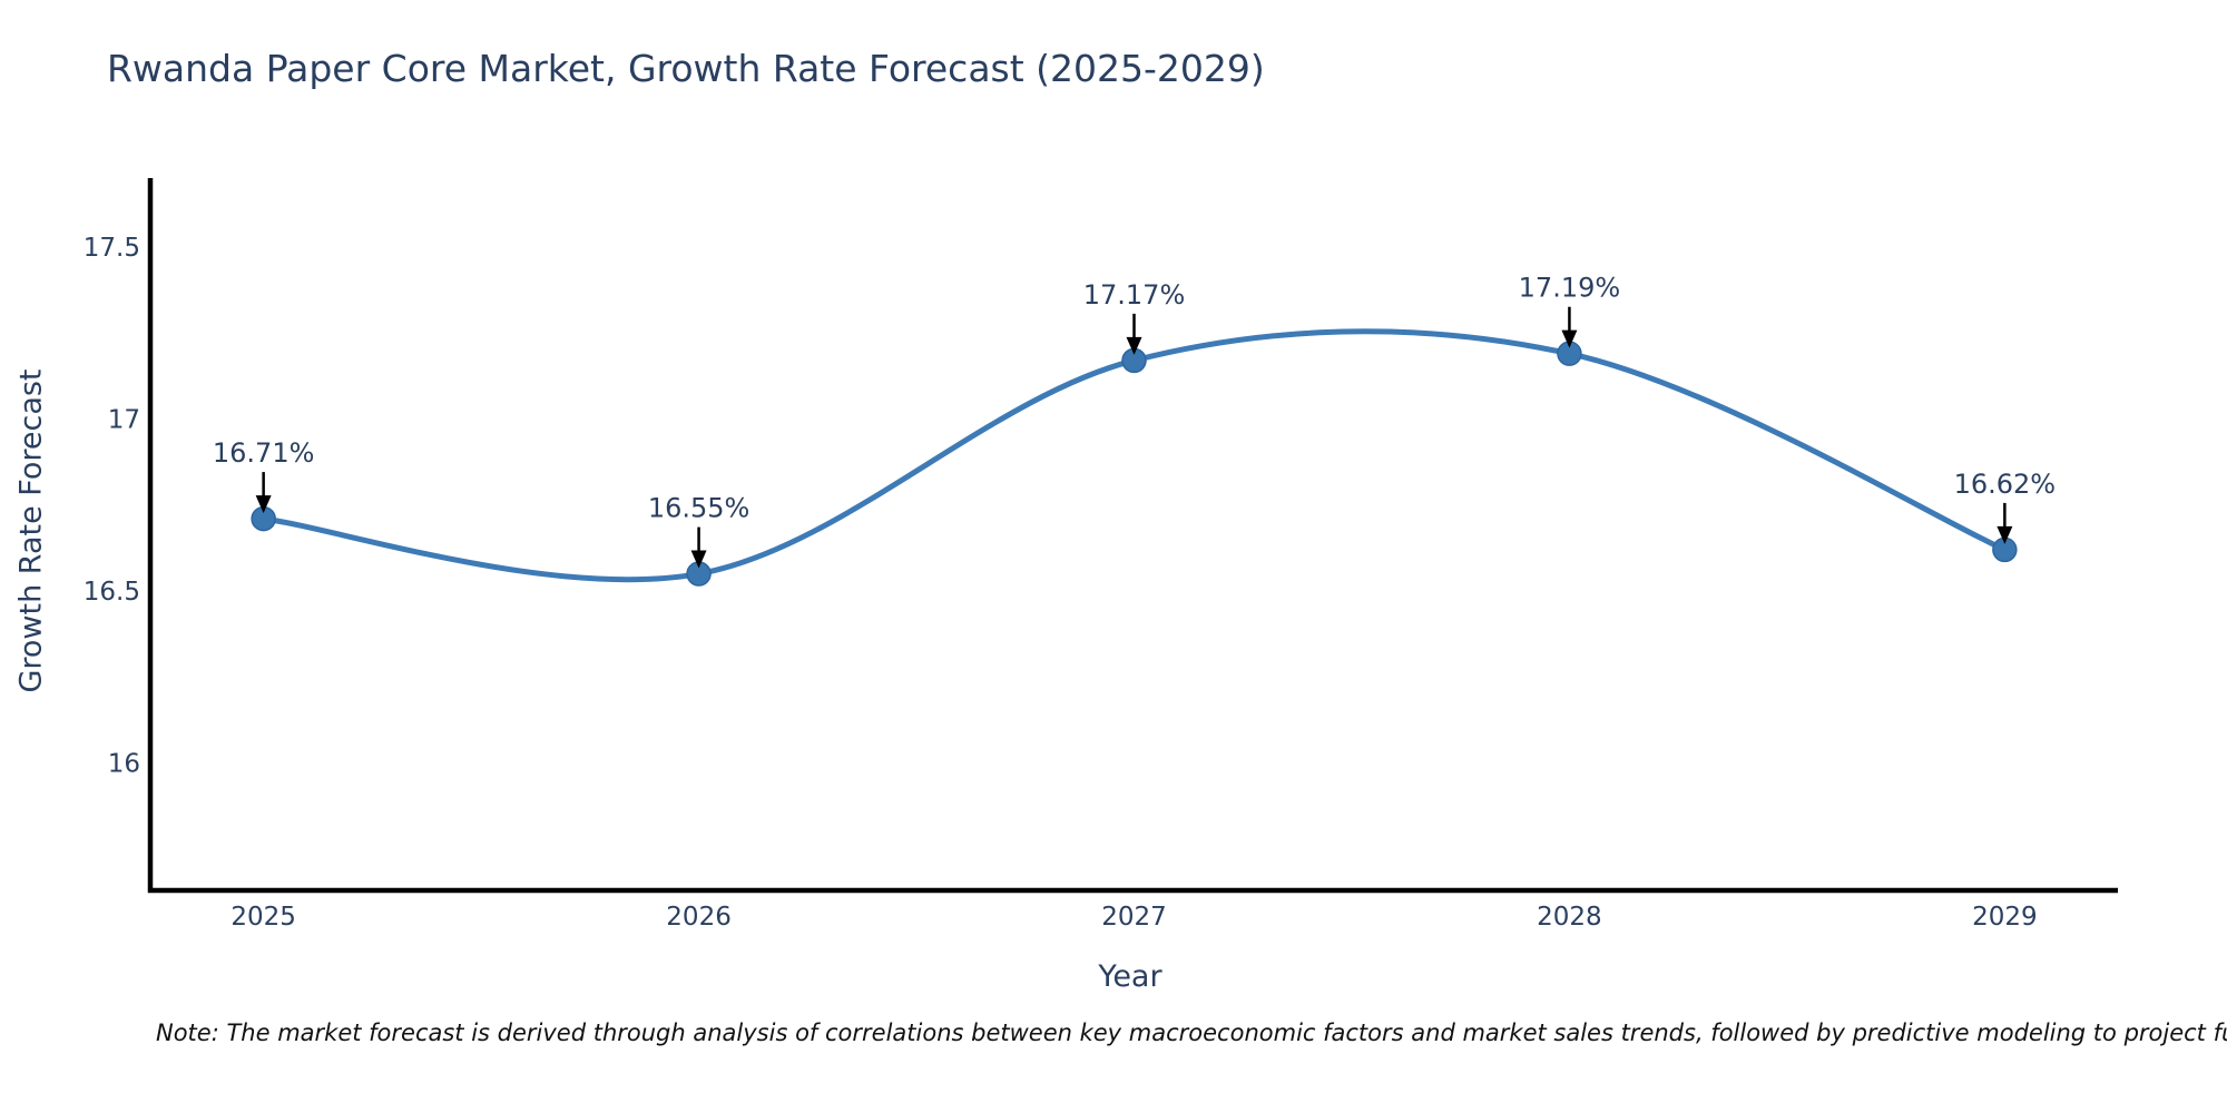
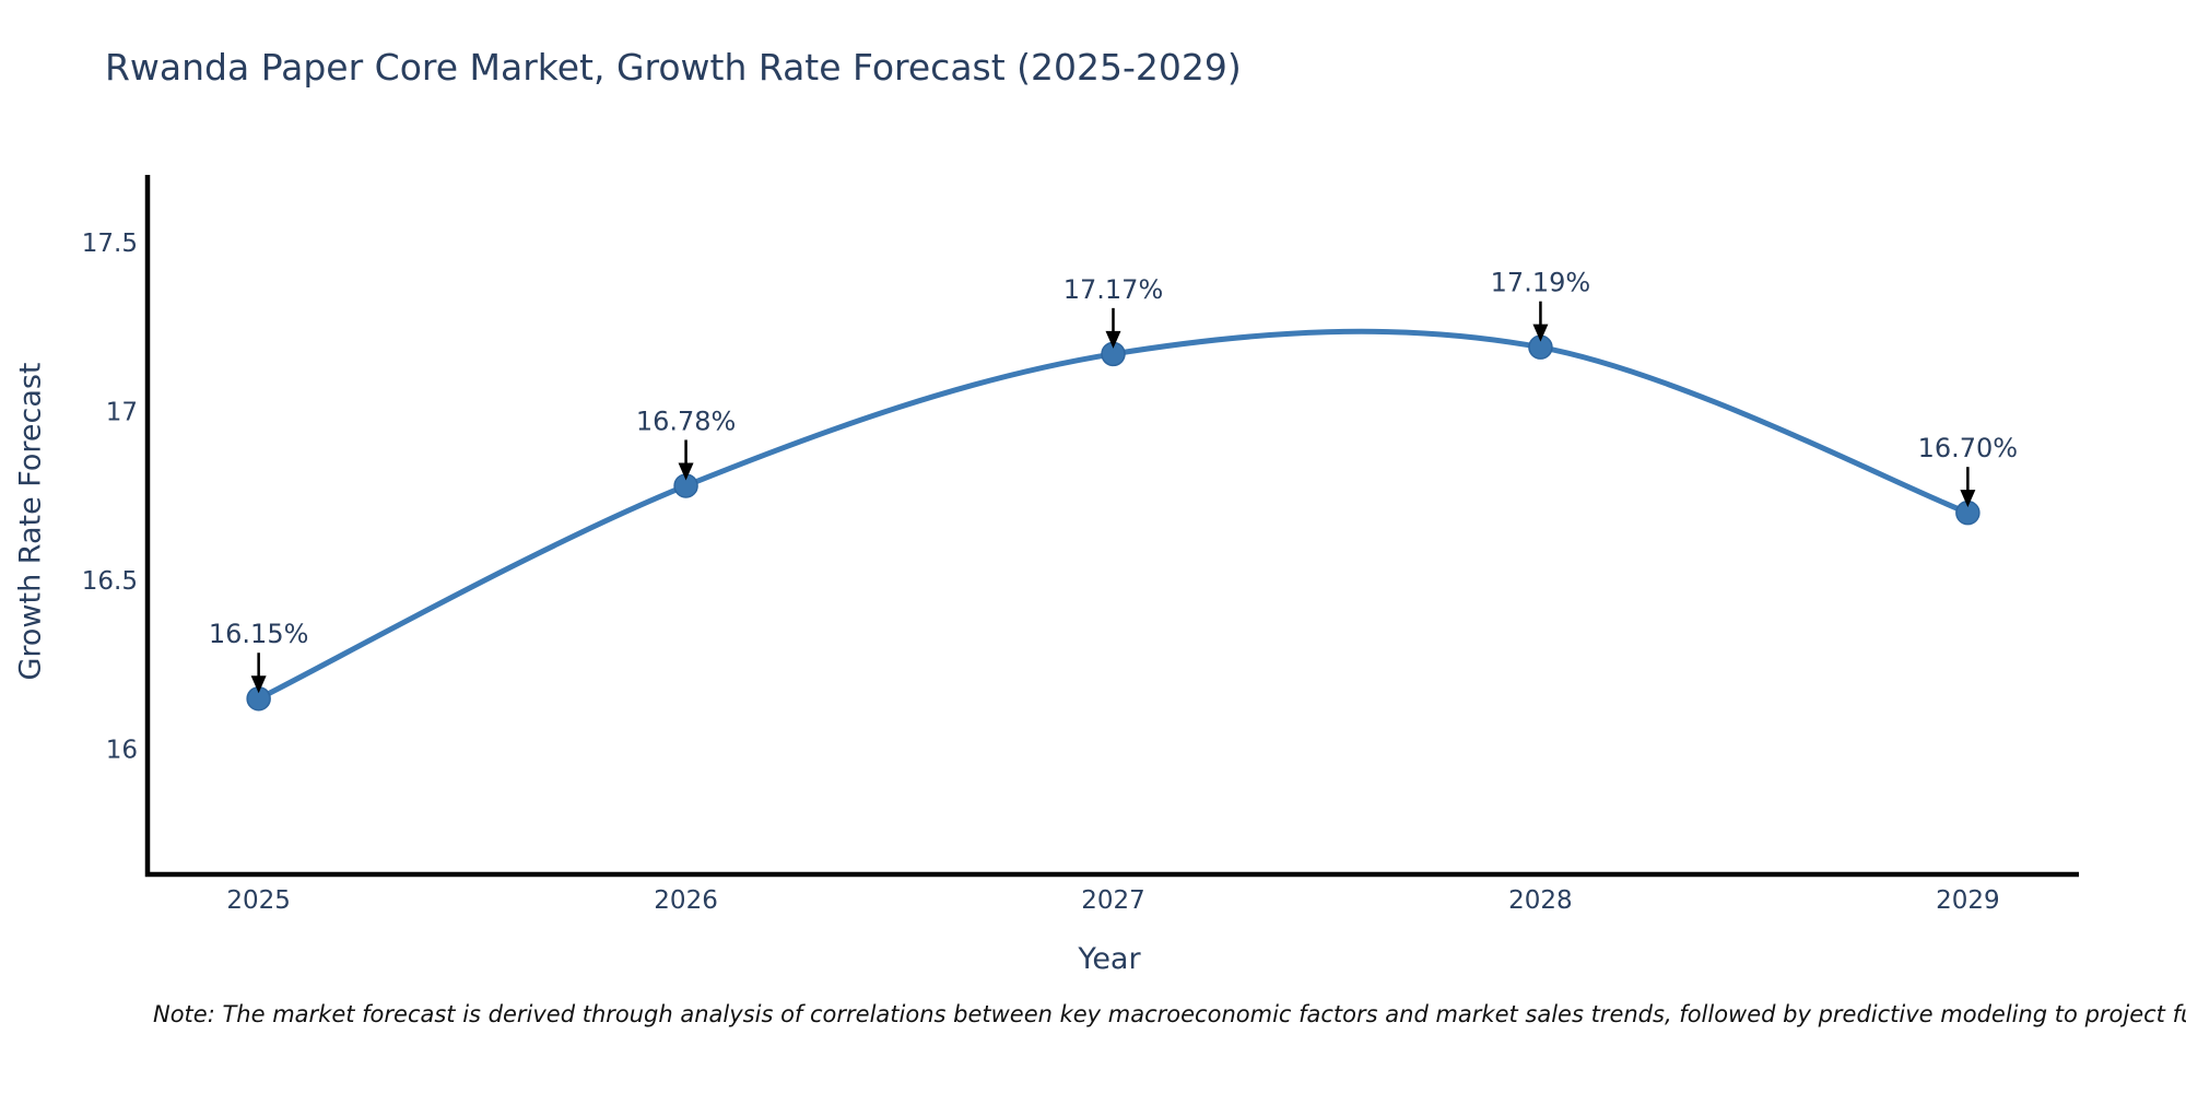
2025: 16.71% -> 16.15%
2026: 16.55% -> 16.78%
2029: 16.62% -> 16.70%
